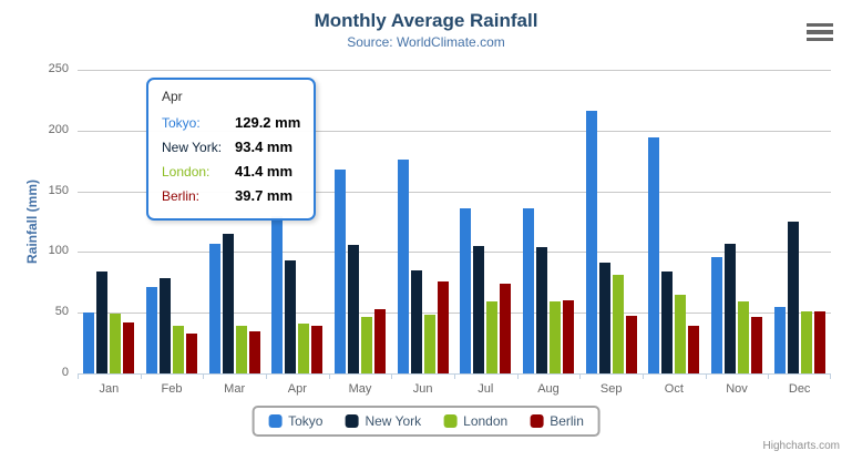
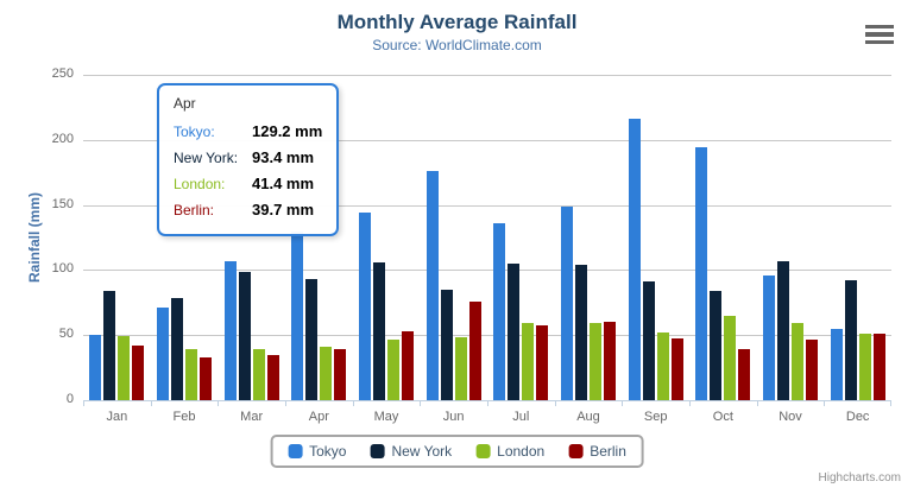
New York/Mar: 115 -> 98
Tokyo/May: 168 -> 144
Berlin/Jul: 74 -> 57
Tokyo/Aug: 136 -> 148
London/Sep: 81 -> 52
New York/Dec: 125 -> 92
